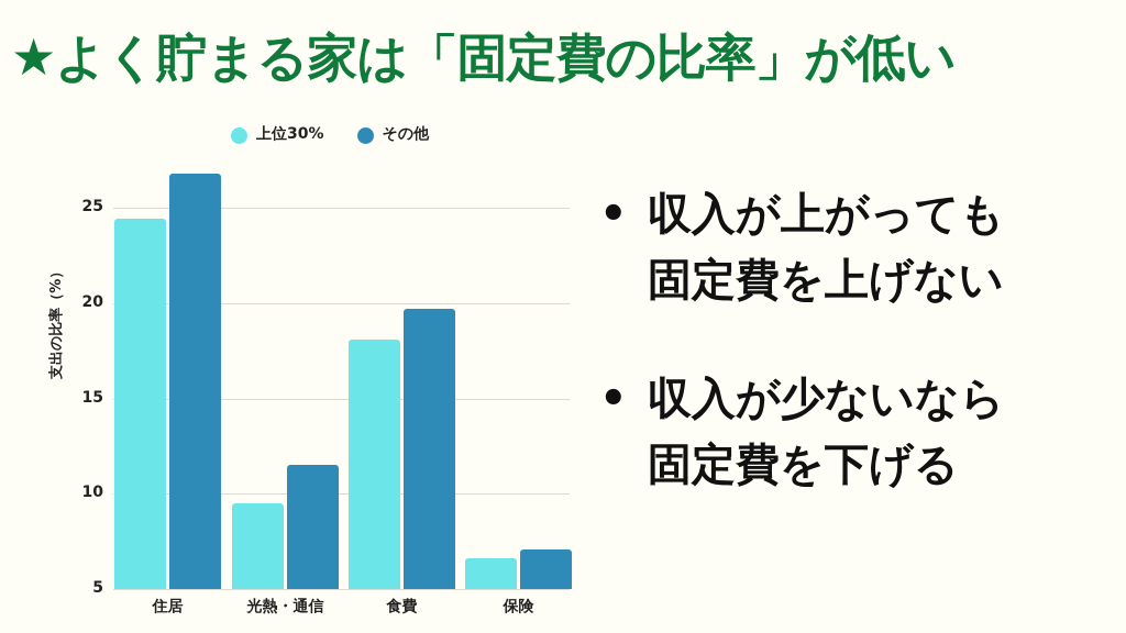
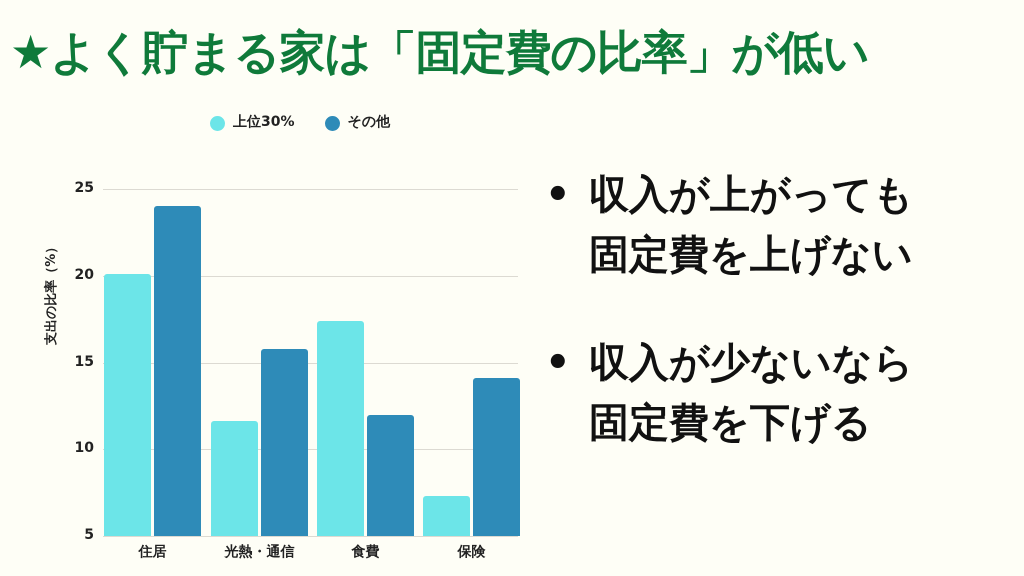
上位30%/住居: 24.4 -> 20.1
その他/住居: 26.8 -> 24.0
上位30%/光熱・通信: 9.5 -> 11.6
その他/光熱・通信: 11.5 -> 15.8
上位30%/食費: 18.1 -> 17.4
その他/食費: 19.7 -> 12.0
上位30%/保険: 6.6 -> 7.3
その他/保険: 7.1 -> 14.1
